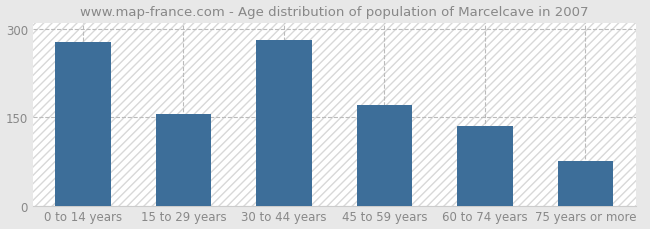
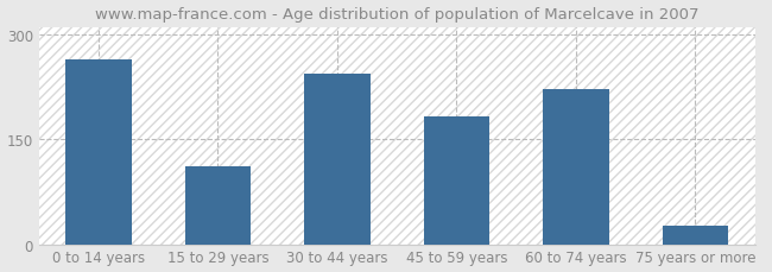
0 to 14 years: 278 -> 264
15 to 29 years: 156 -> 112
30 to 44 years: 281 -> 244
45 to 59 years: 170 -> 182
60 to 74 years: 135 -> 222
75 years or more: 75 -> 26
